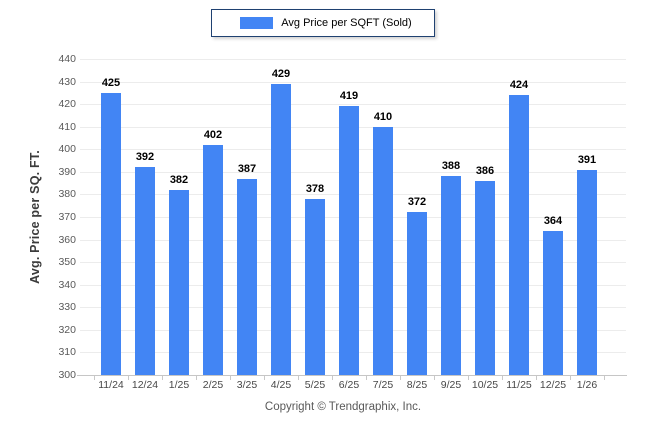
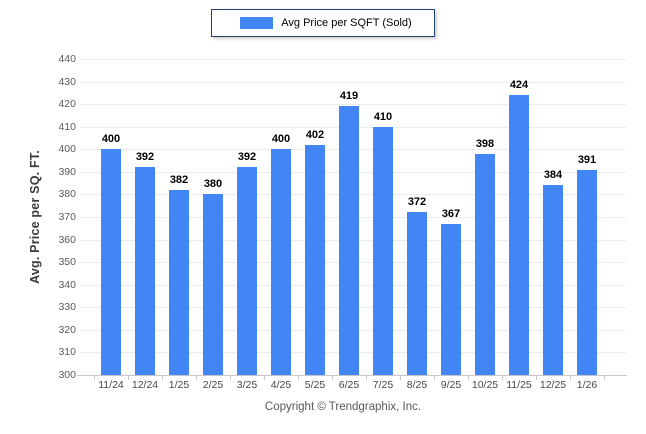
11/24: 425 -> 400
2/25: 402 -> 380
3/25: 387 -> 392
4/25: 429 -> 400
5/25: 378 -> 402
9/25: 388 -> 367
10/25: 386 -> 398
12/25: 364 -> 384
